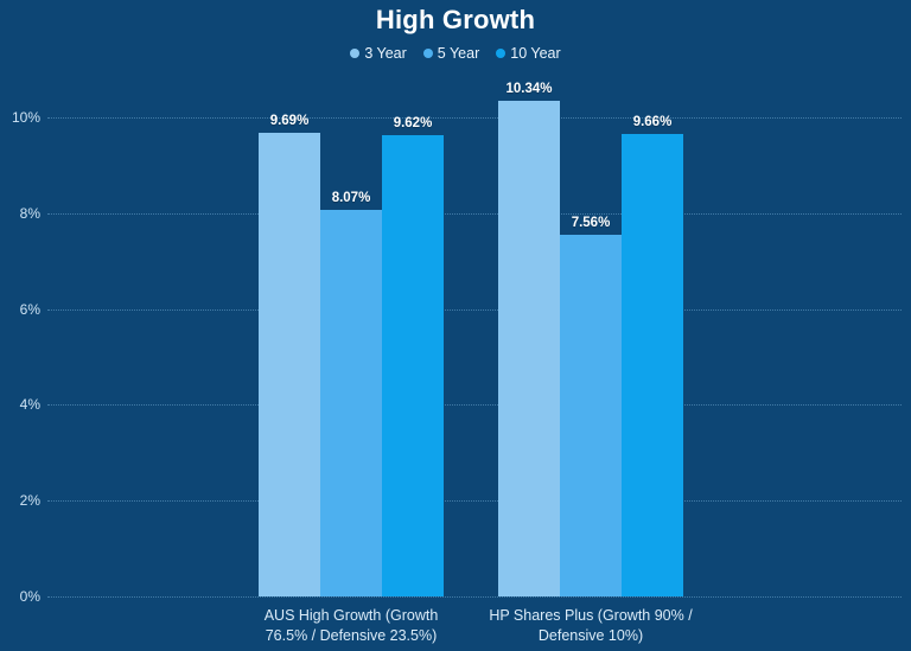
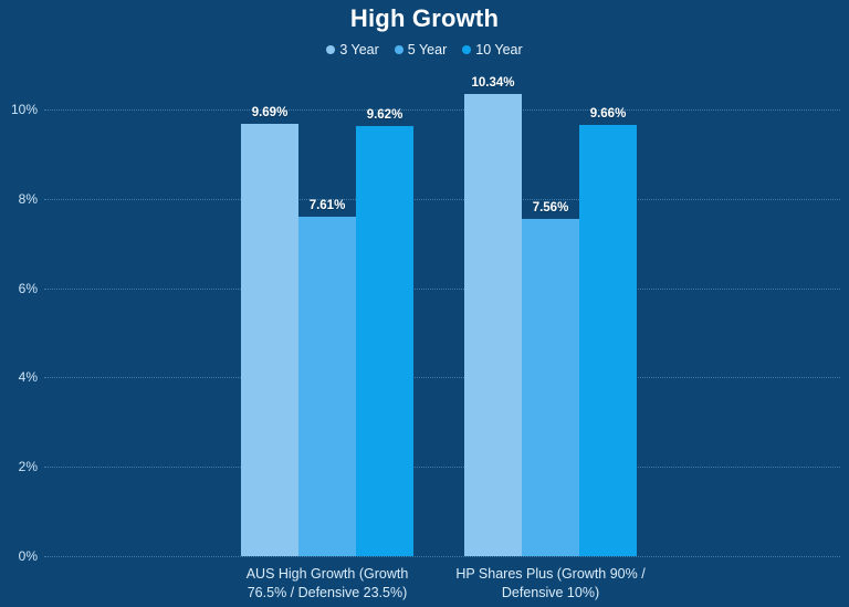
5 Year/AUS High Growth (Growth 76.5% / Defensive 23.5%): 8.07% -> 7.61%
